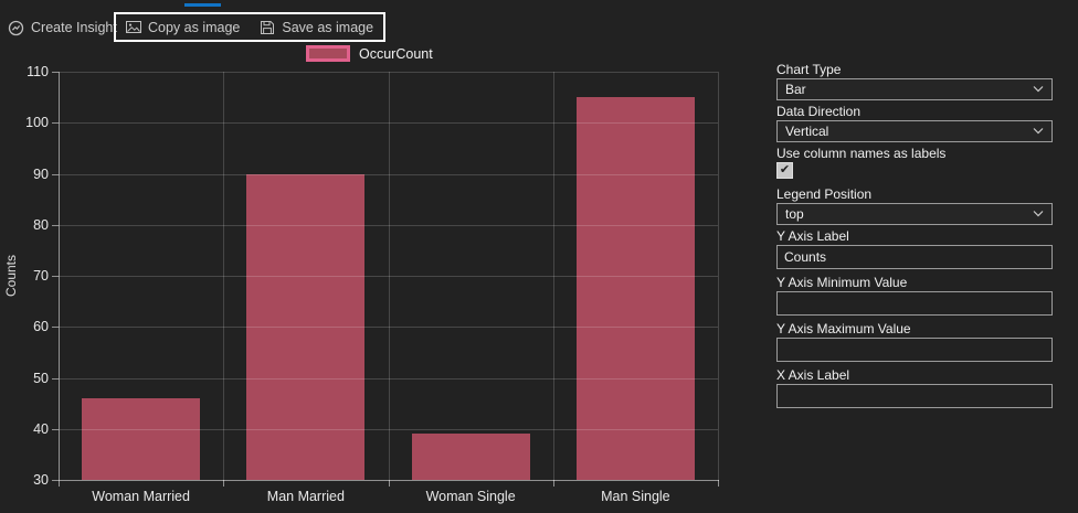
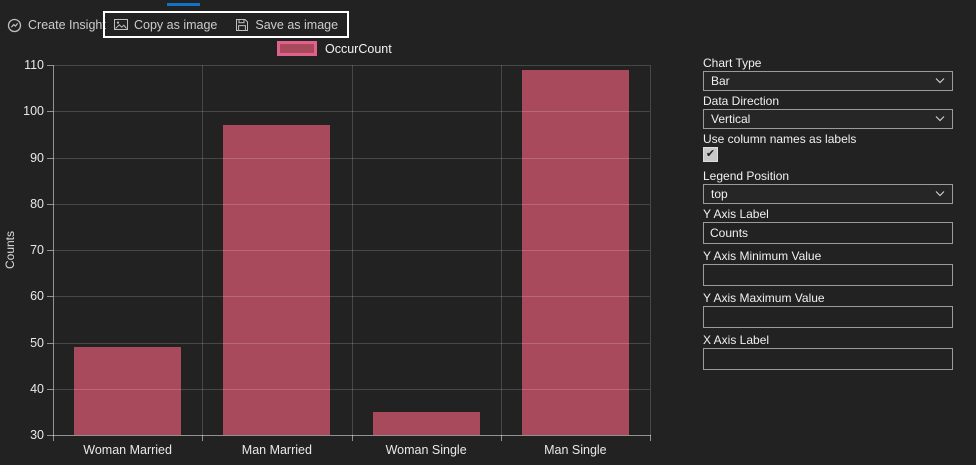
Woman Married: 46 -> 49
Man Married: 90 -> 97
Woman Single: 39 -> 35
Man Single: 105 -> 109
